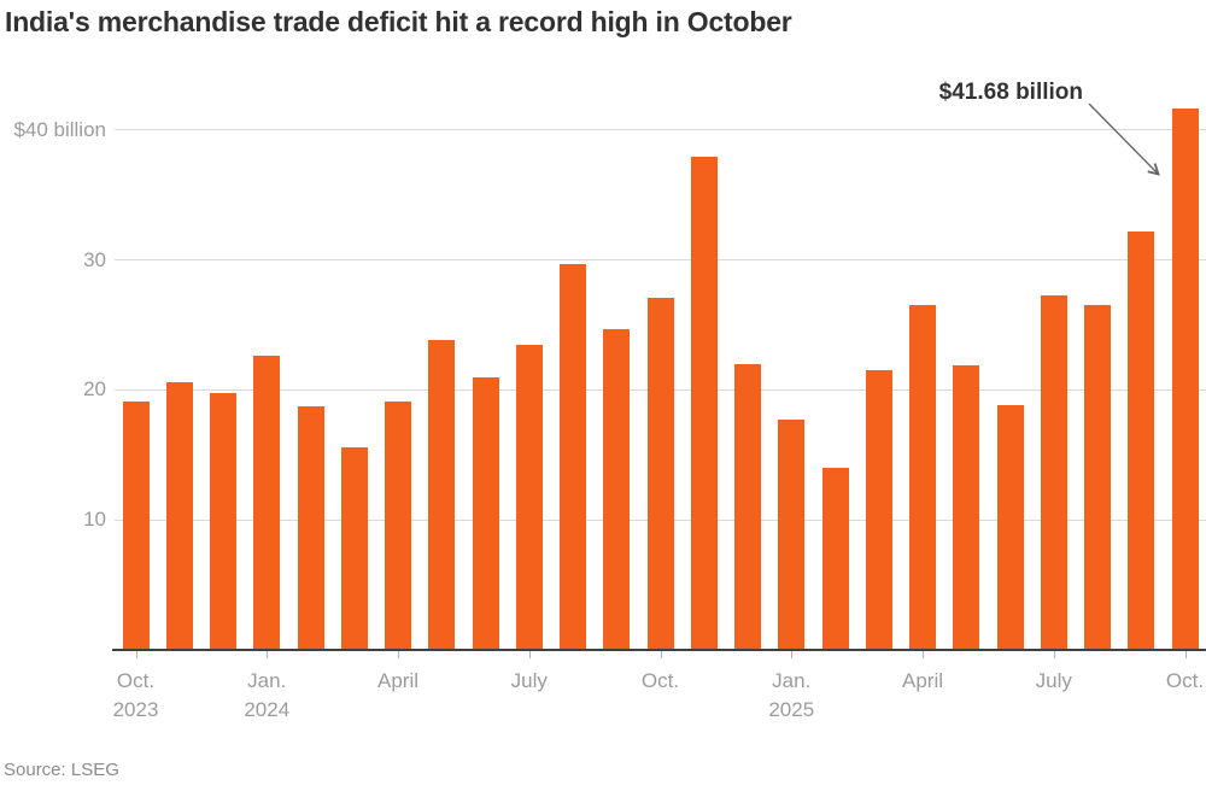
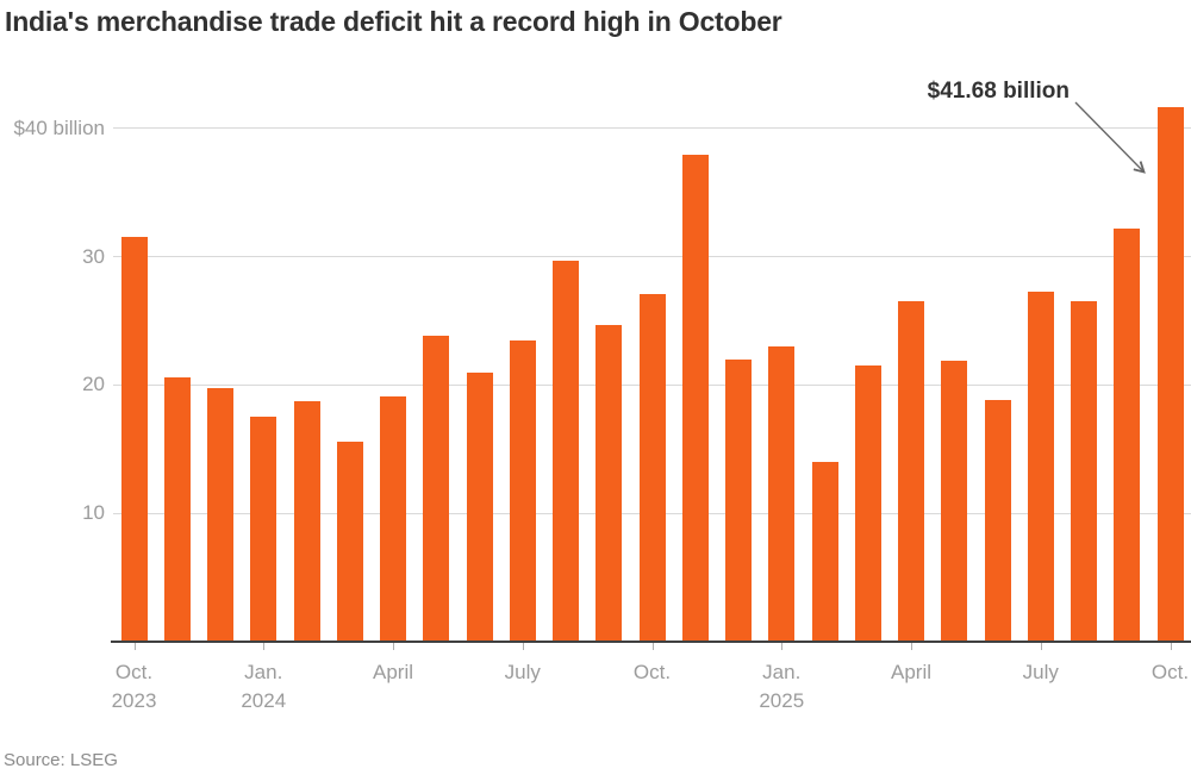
Oct. 2023: 19.1 -> 31.5
Jan. 2024: 22.6 -> 17.5
Jan. 2025: 17.7 -> 23.0
